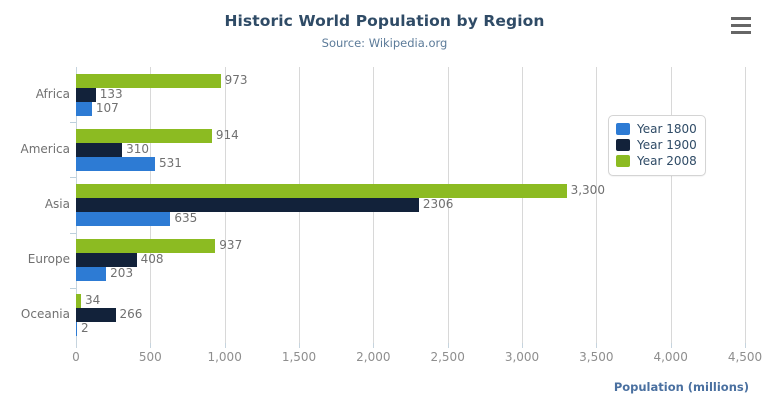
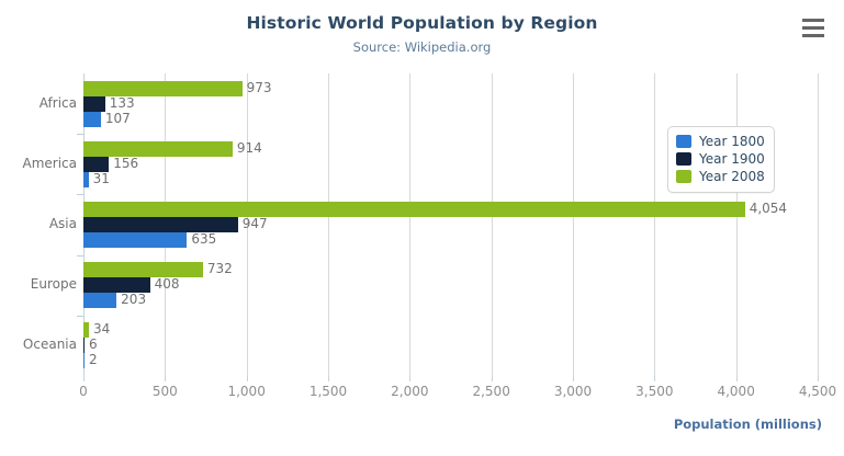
Year 1800/America: 531 -> 31
Year 1900/America: 310 -> 156
Year 1900/Asia: 2306 -> 947
Year 2008/Asia: 3,300 -> 4,054
Year 2008/Europe: 937 -> 732
Year 1900/Oceania: 266 -> 6
